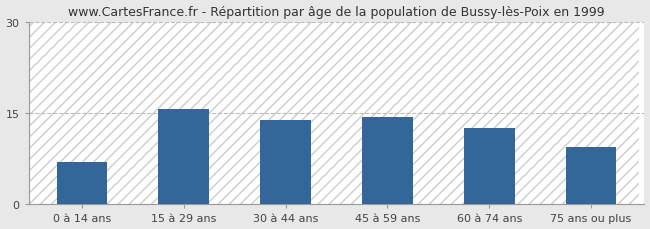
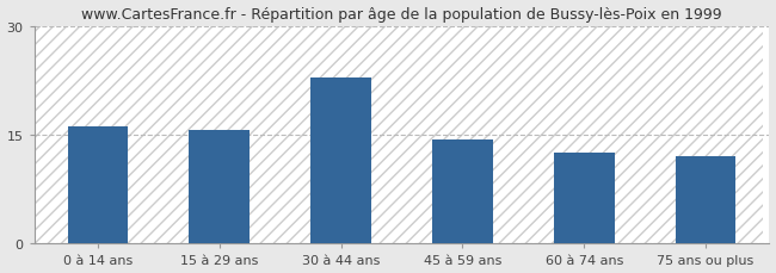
0 à 14 ans: 7.0 -> 16.2
30 à 44 ans: 13.8 -> 22.8
75 ans ou plus: 9.4 -> 12.0
